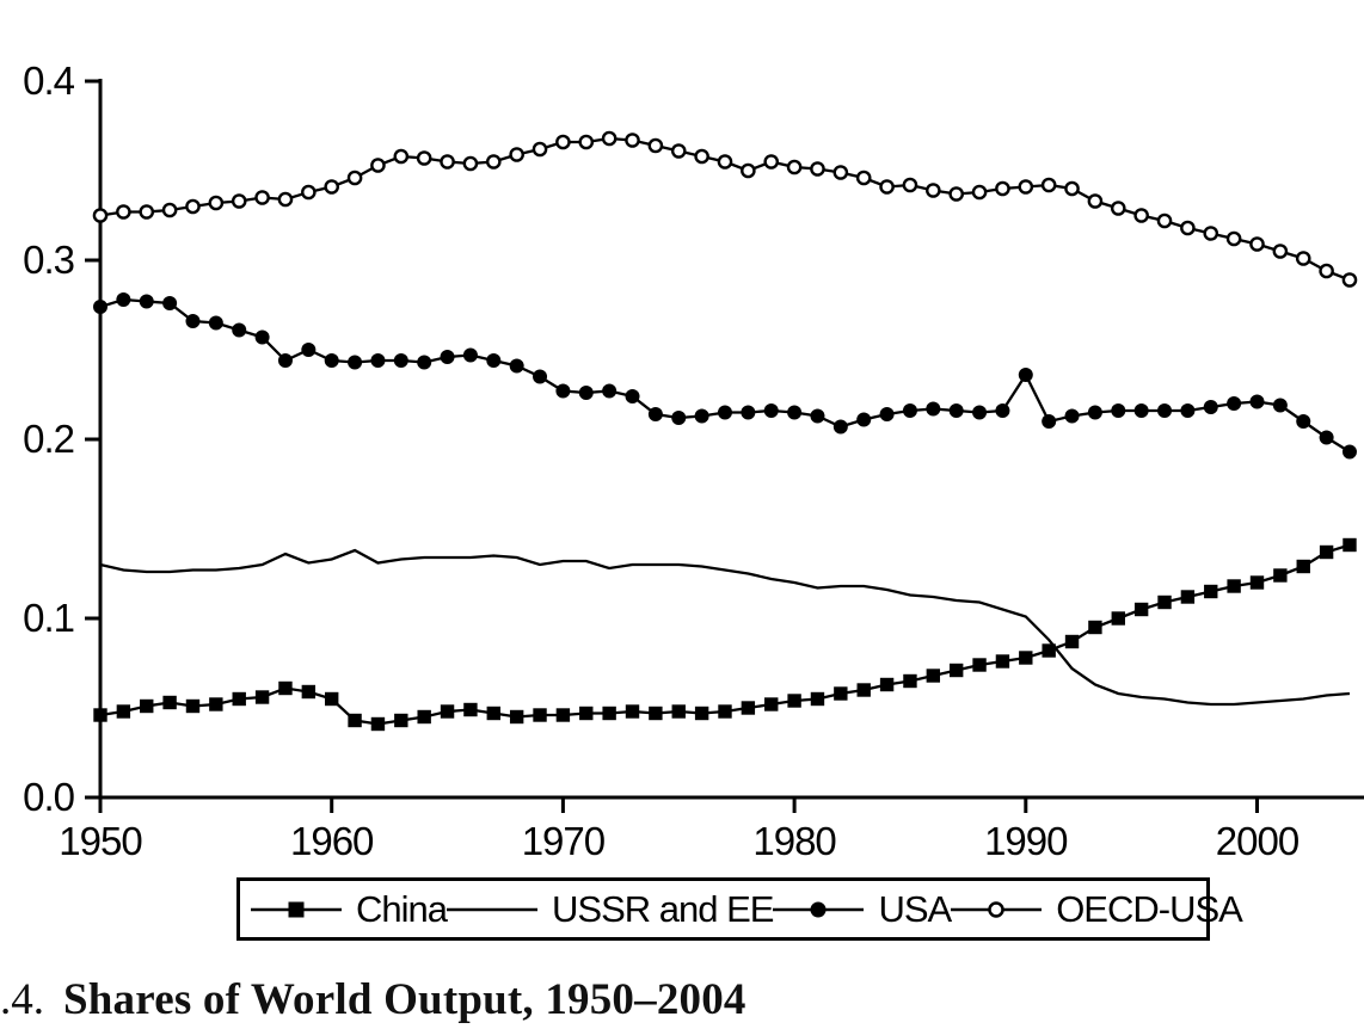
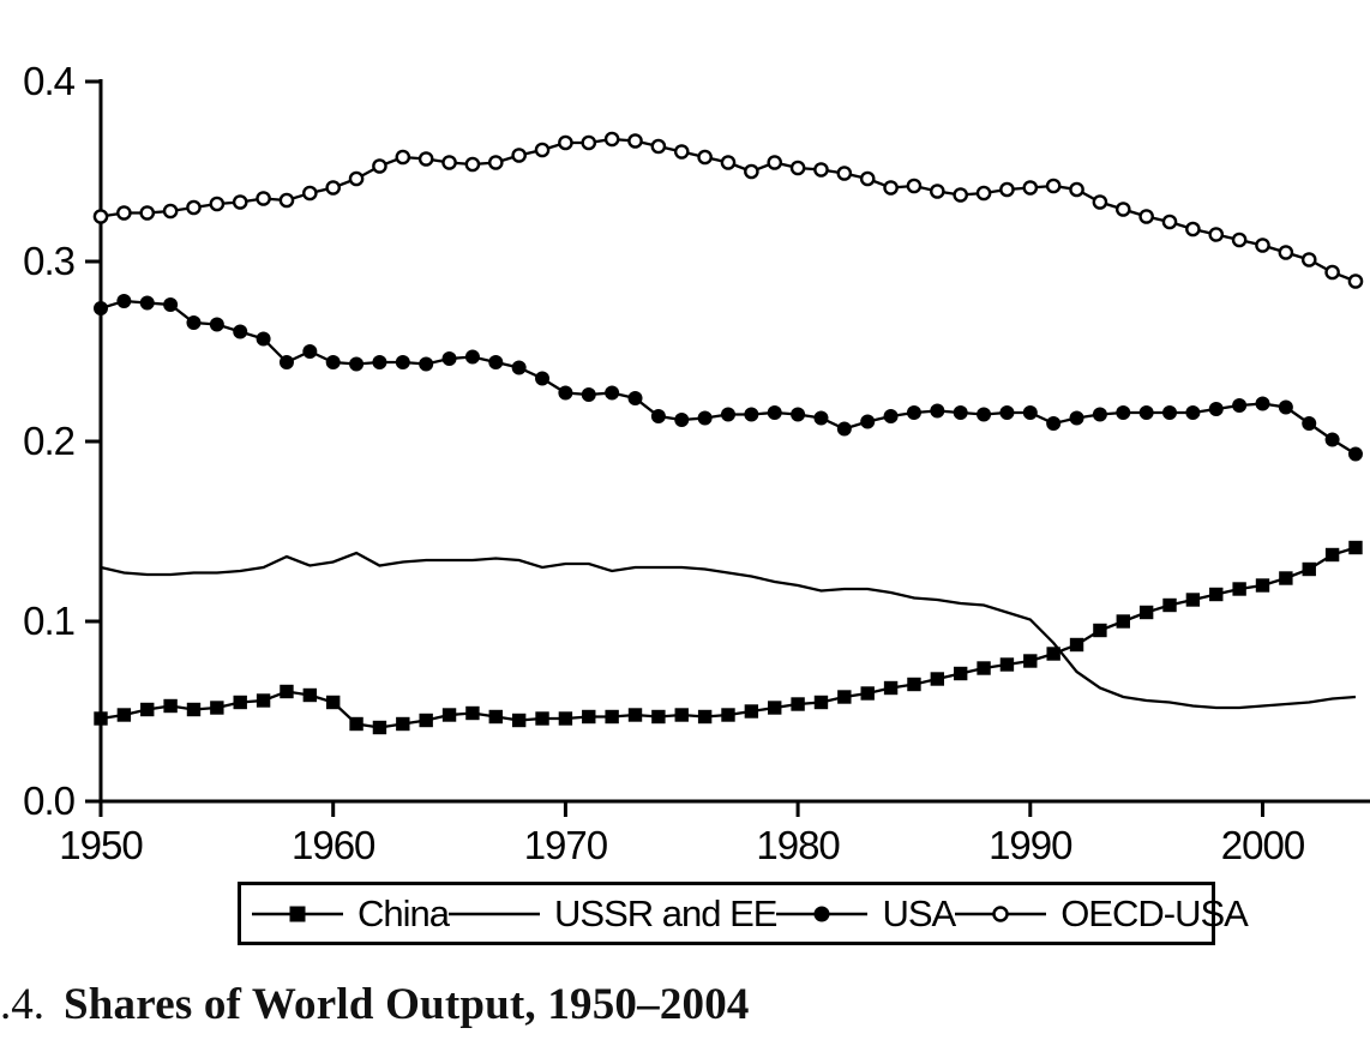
USA/1990: 0.236 -> 0.216
